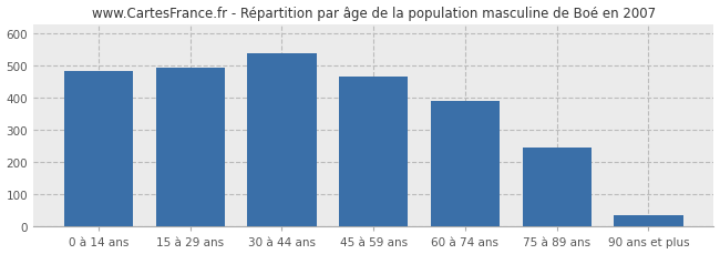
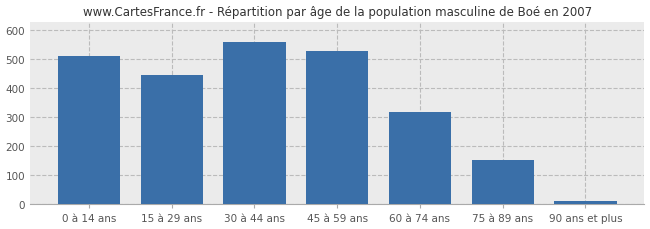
0 à 14 ans: 485 -> 510
15 à 29 ans: 495 -> 447
30 à 44 ans: 540 -> 560
45 à 59 ans: 465 -> 527
60 à 74 ans: 390 -> 317
75 à 89 ans: 245 -> 153
90 ans et plus: 35 -> 13
